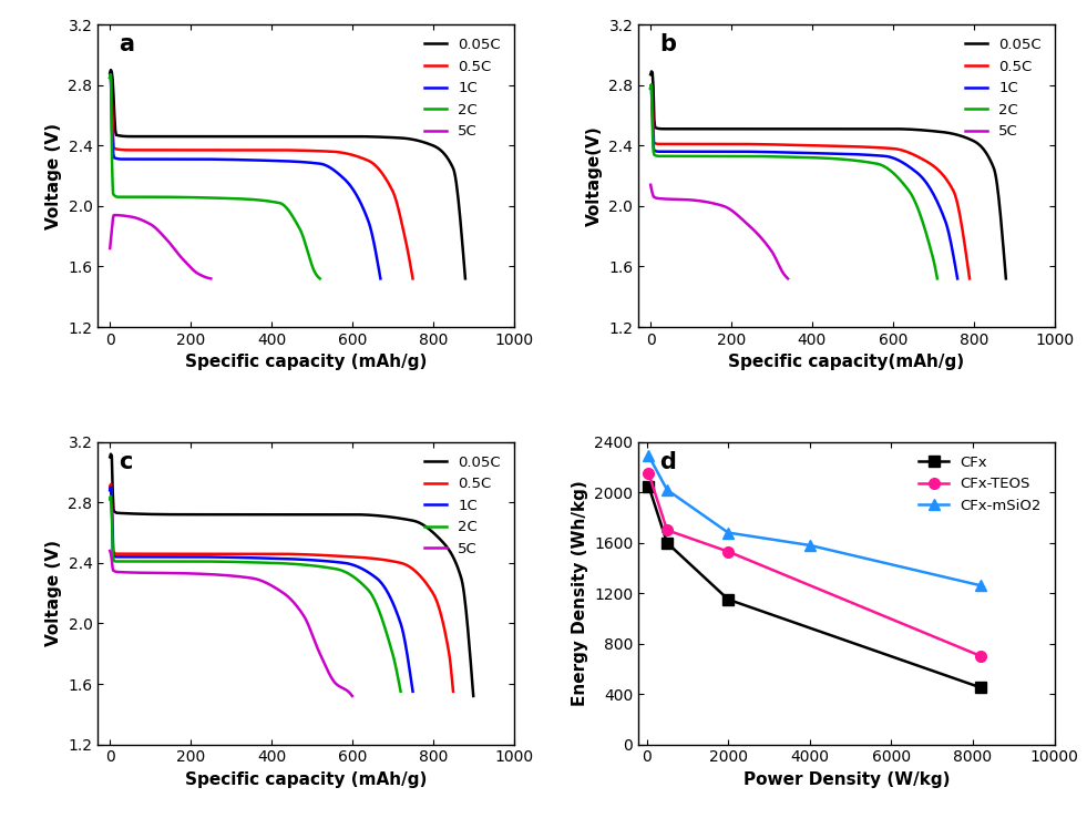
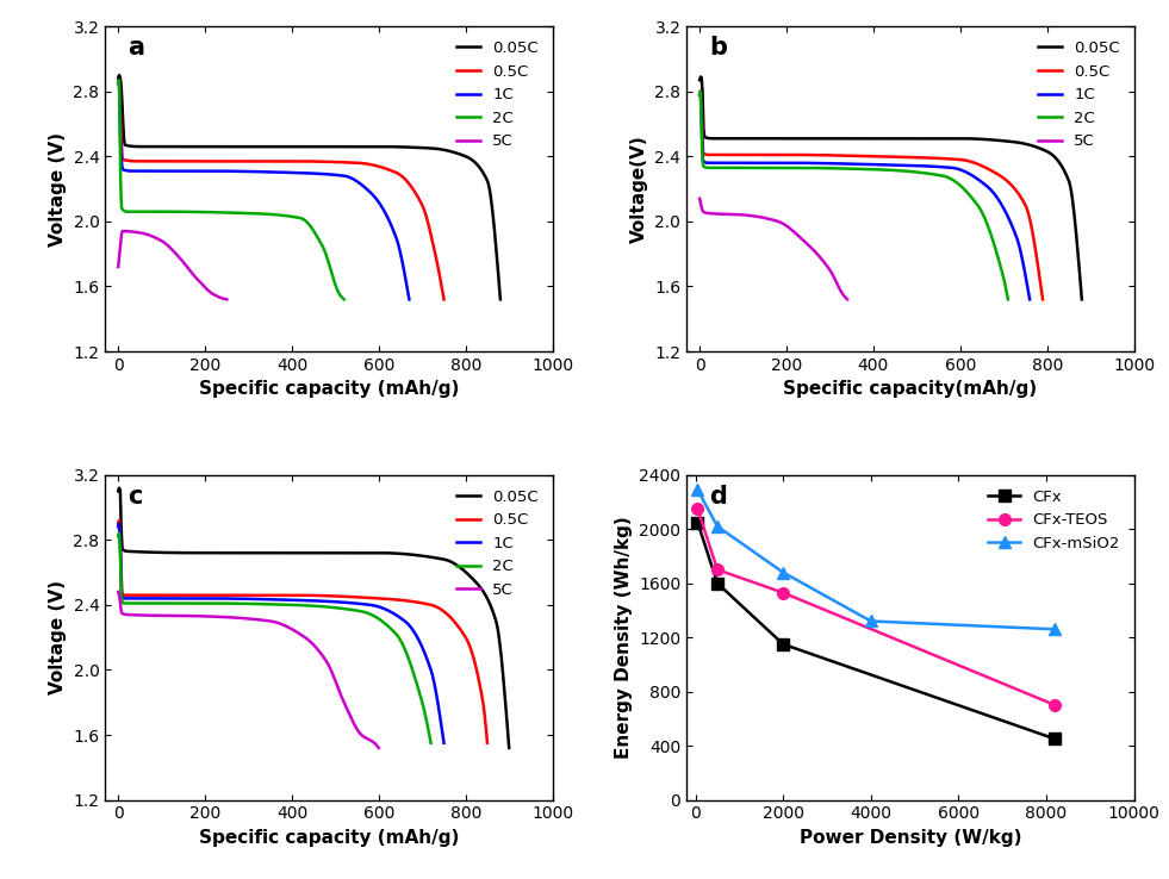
CFx-mSiO2/4000: 1580 -> 1320
